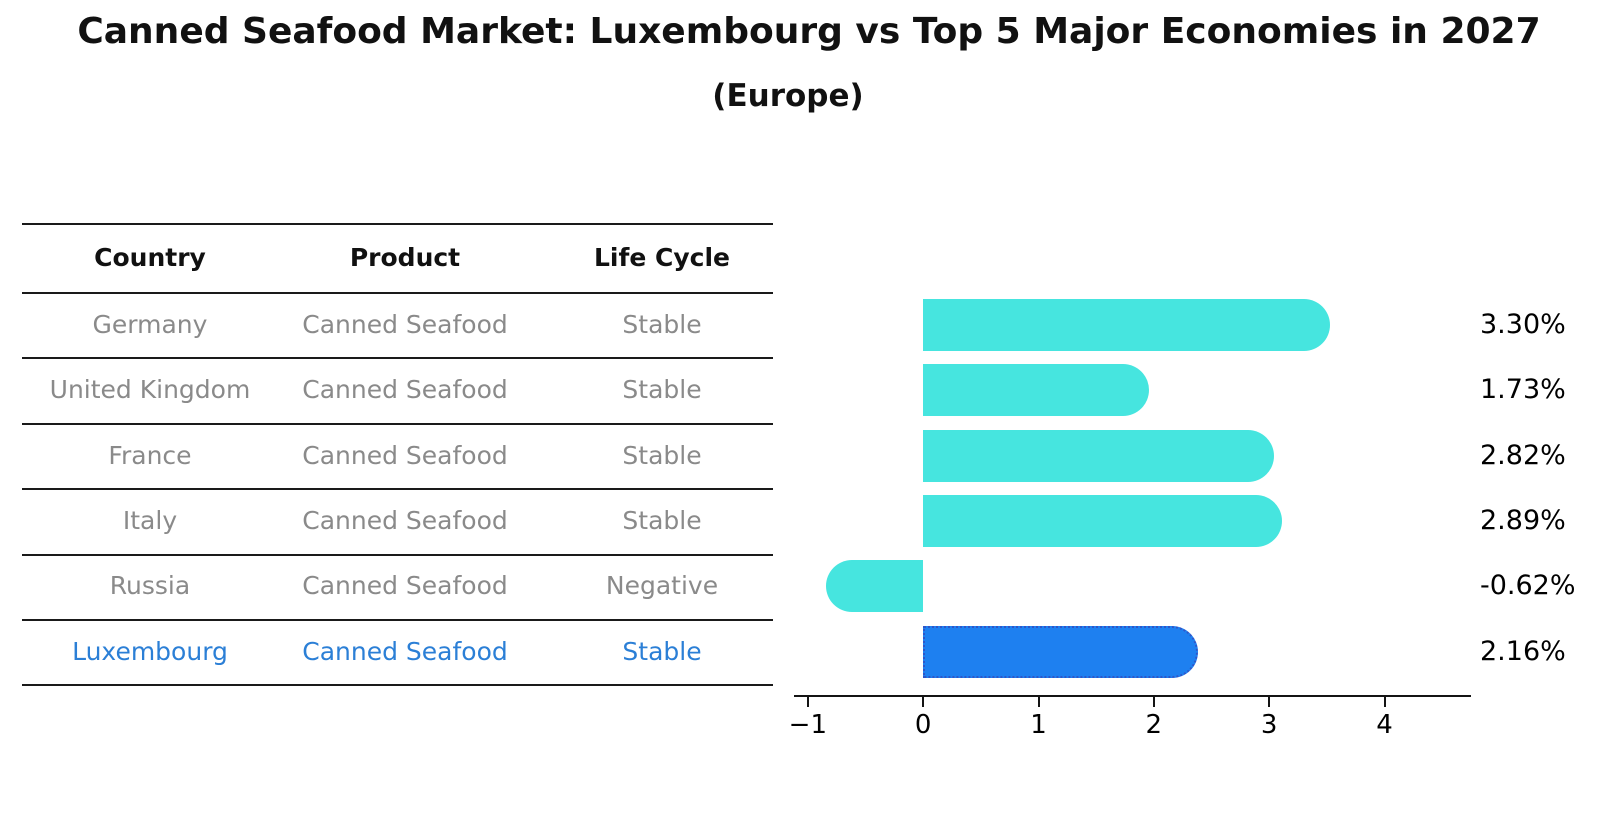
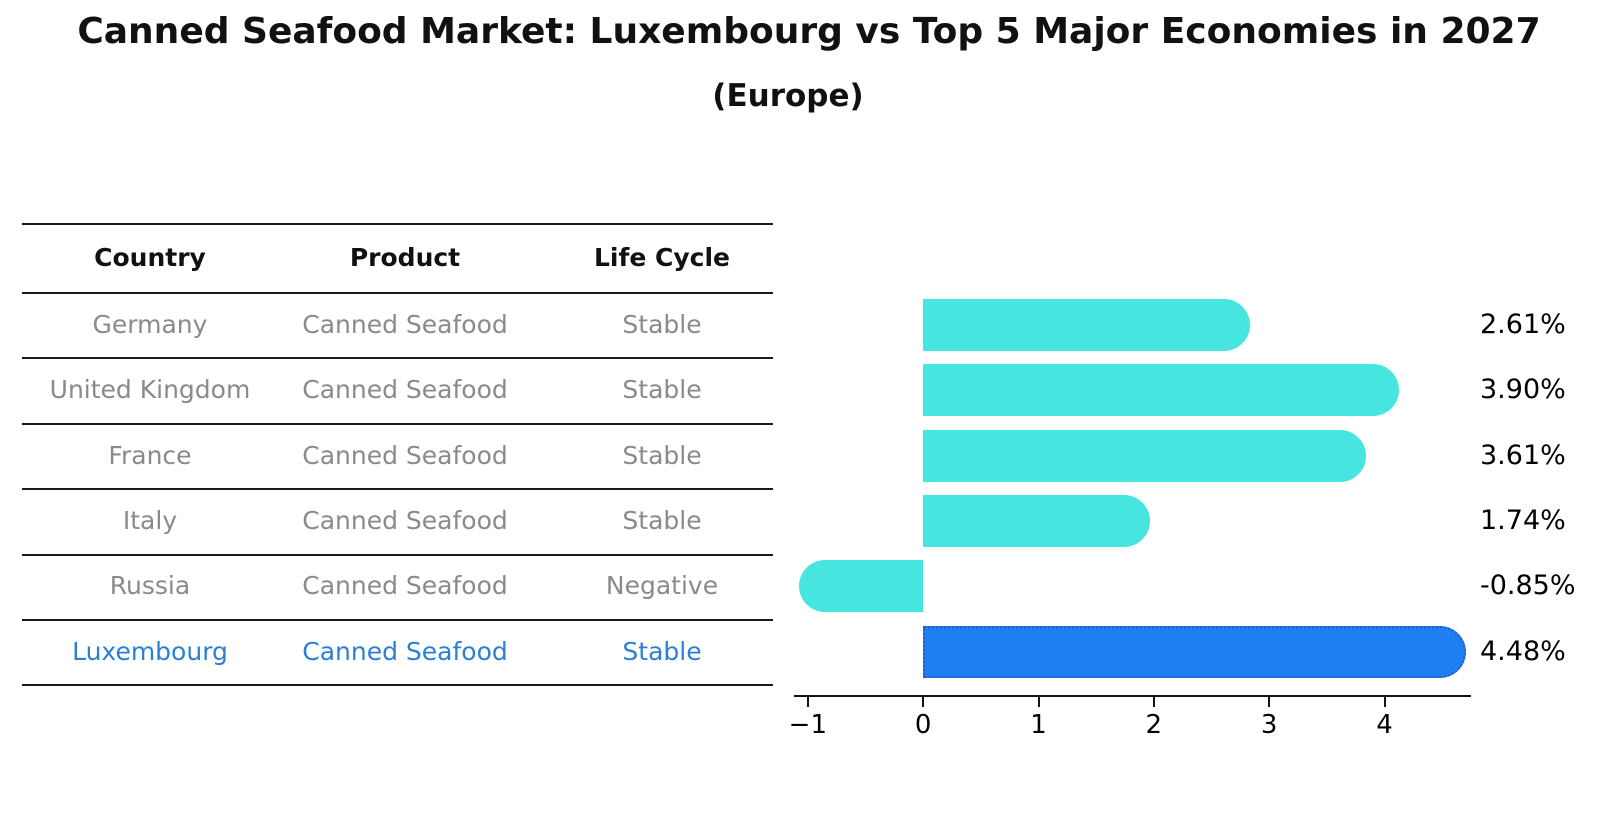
Germany: 3.30% -> 2.61%
United Kingdom: 1.73% -> 3.90%
France: 2.82% -> 3.61%
Italy: 2.89% -> 1.74%
Russia: -0.62% -> -0.85%
Luxembourg: 2.16% -> 4.48%
